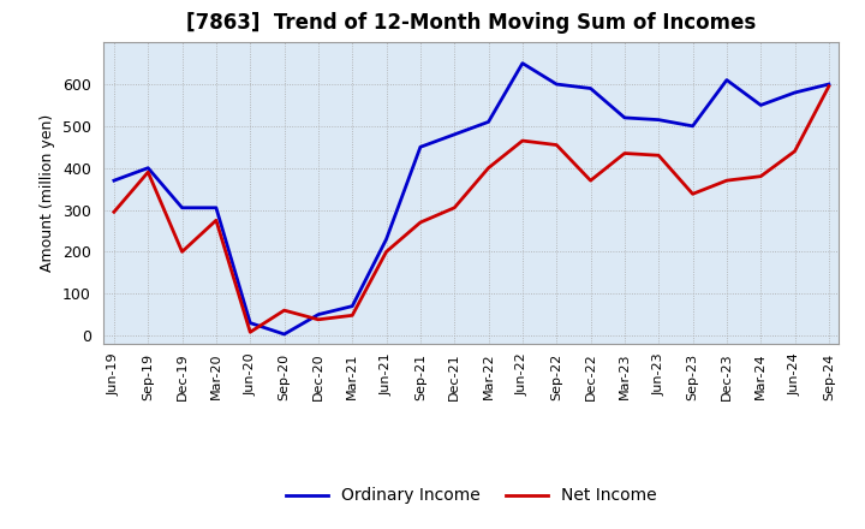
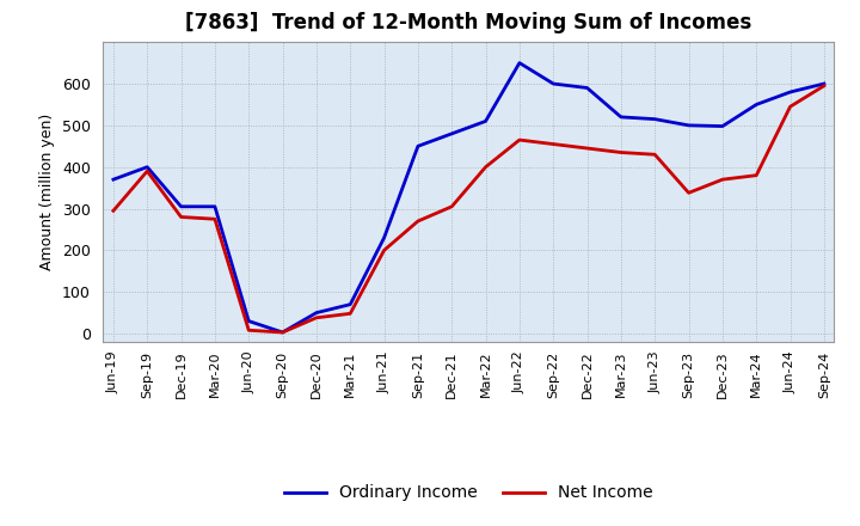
Net Income/Dec-19: 200 -> 280
Net Income/Sep-20: 60 -> 3
Net Income/Dec-22: 370 -> 445
Ordinary Income/Dec-23: 610 -> 498
Net Income/Jun-24: 440 -> 545
